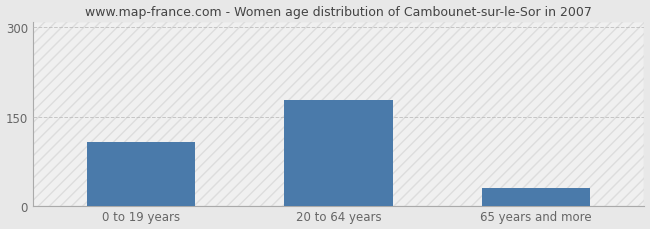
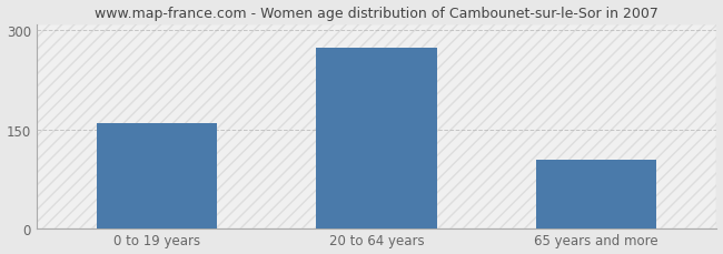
0 to 19 years: 107 -> 160
20 to 64 years: 178 -> 274
65 years and more: 30 -> 104
